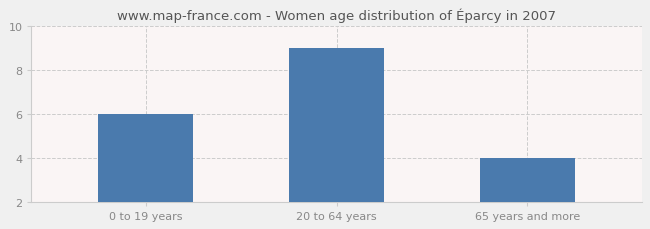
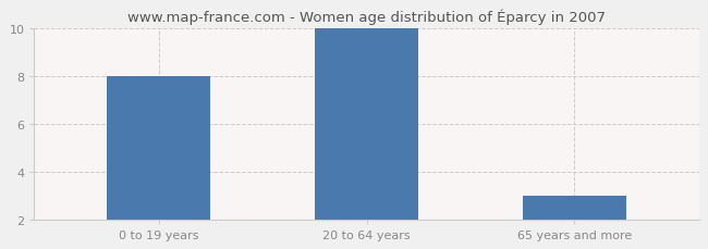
0 to 19 years: 6 -> 8
20 to 64 years: 9 -> 10
65 years and more: 4 -> 3
